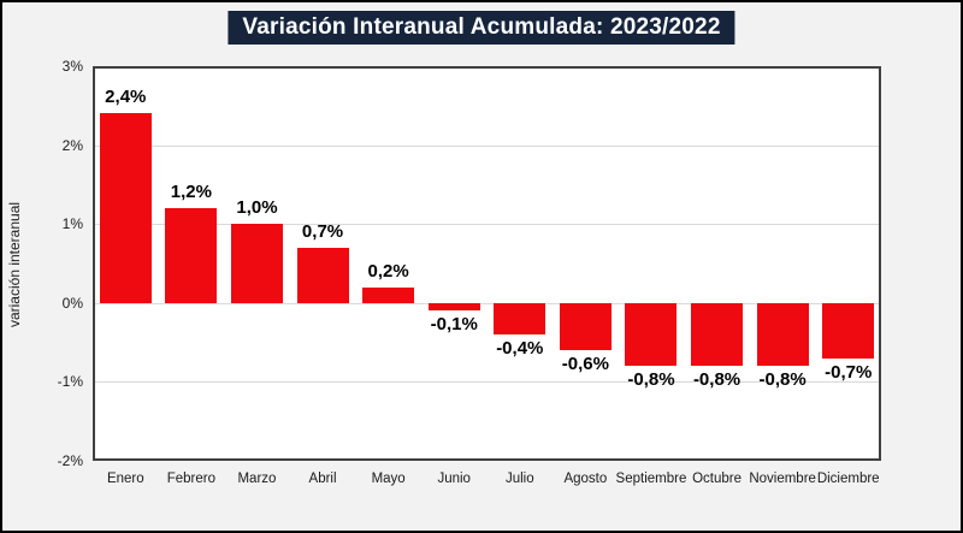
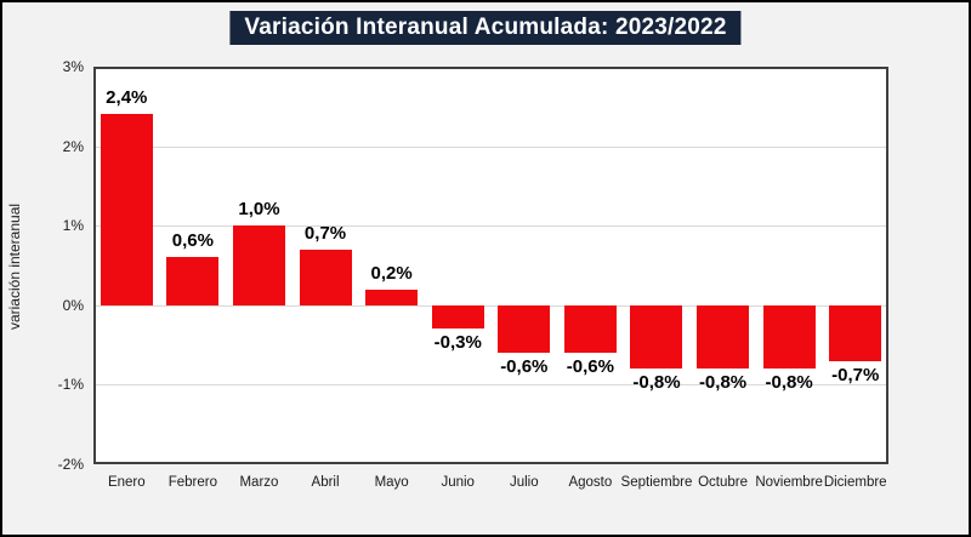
Febrero: 1,2% -> 0,6%
Junio: -0,1% -> -0,3%
Julio: -0,4% -> -0,6%
